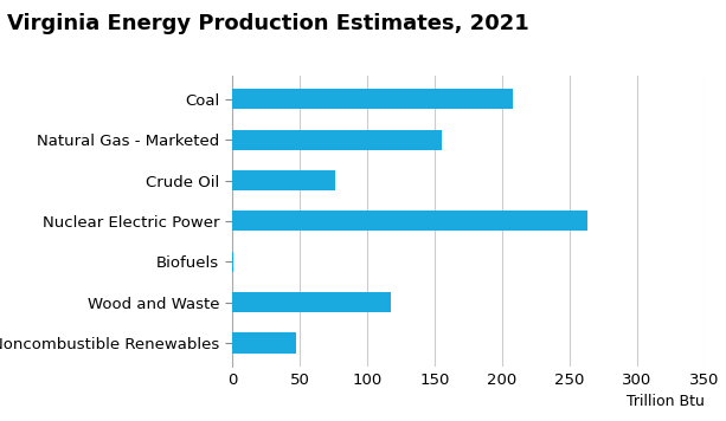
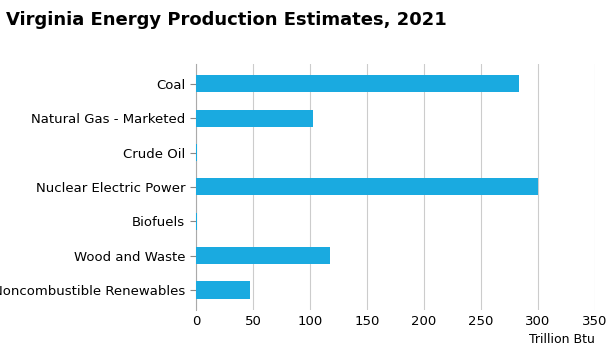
Coal: 208 -> 284
Natural Gas - Marketed: 155 -> 103
Crude Oil: 76 -> 1
Nuclear Electric Power: 263 -> 300
